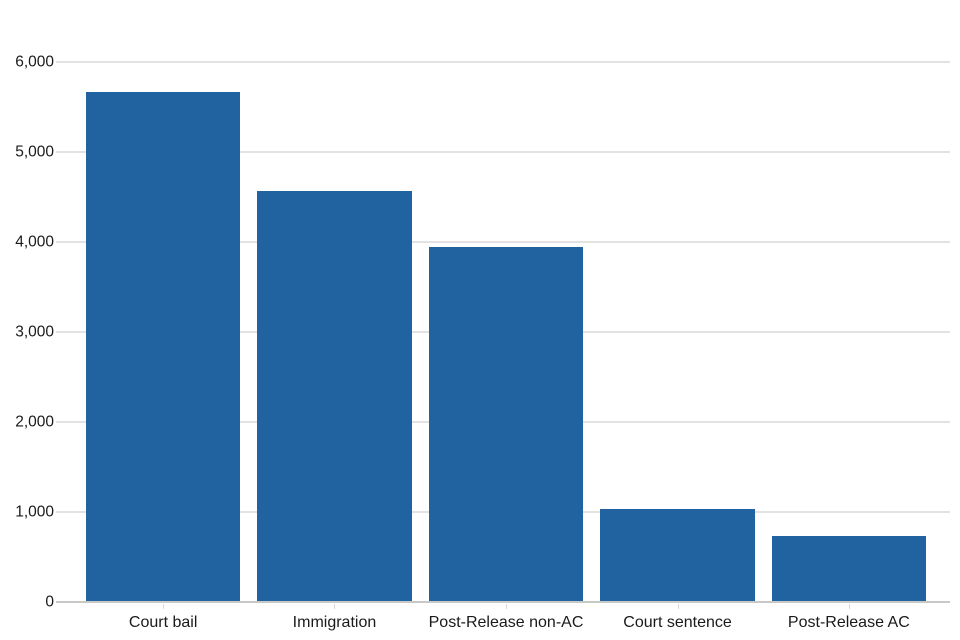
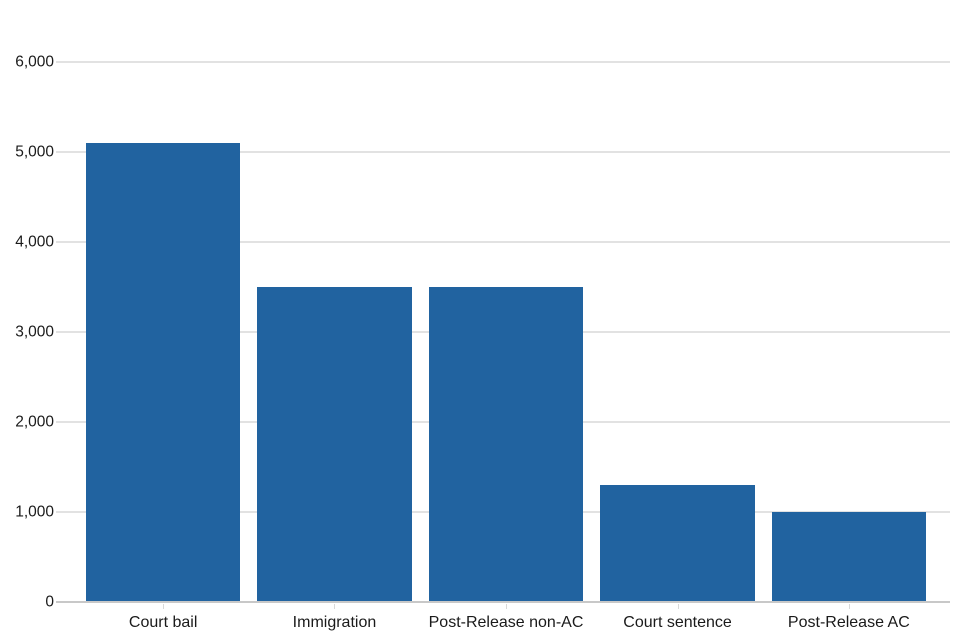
Court bail: 5700 -> 5100
Immigration: 4600 -> 3500
Post-Release non-AC: 4000 -> 3500
Court sentence: 1000 -> 1300
Post-Release AC: 700 -> 1000
